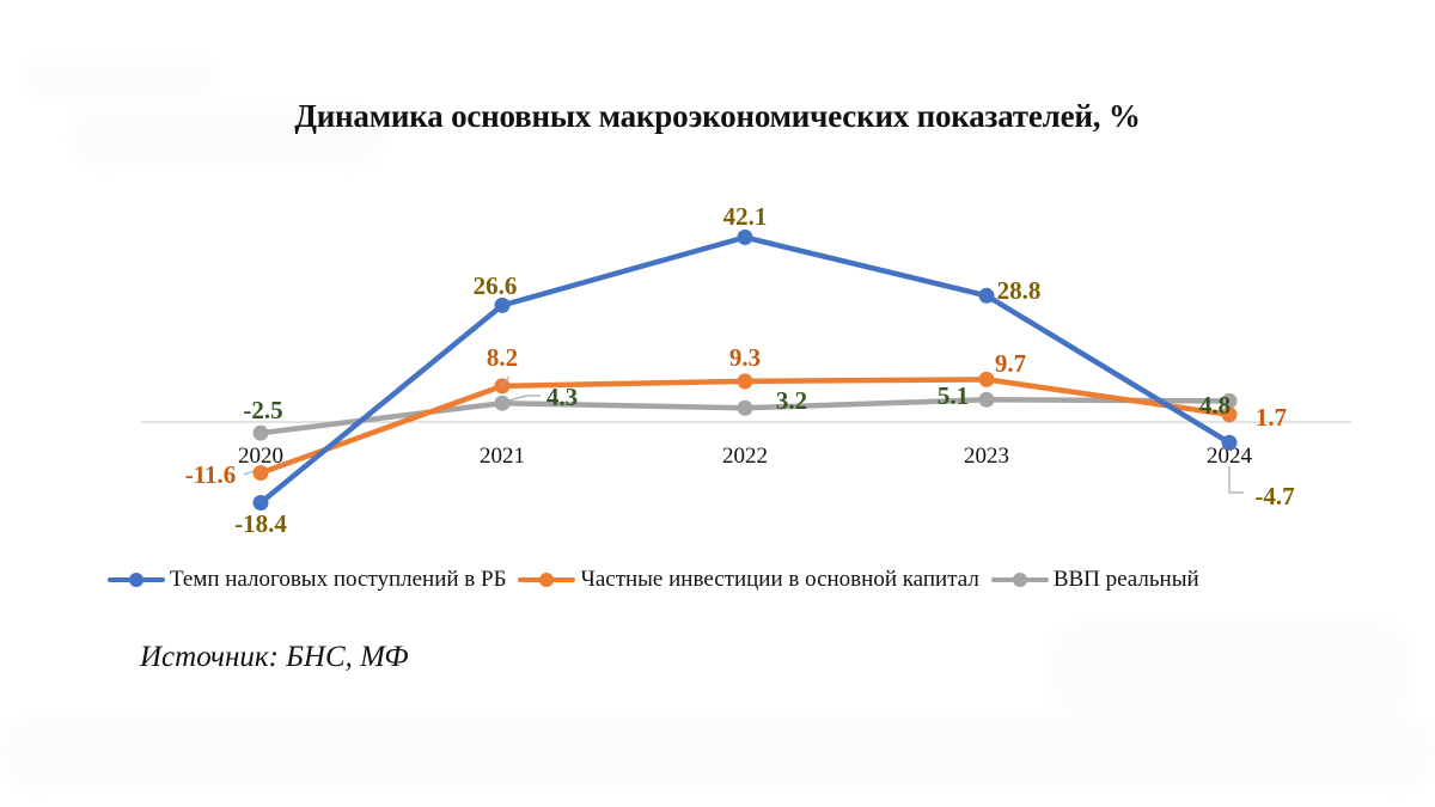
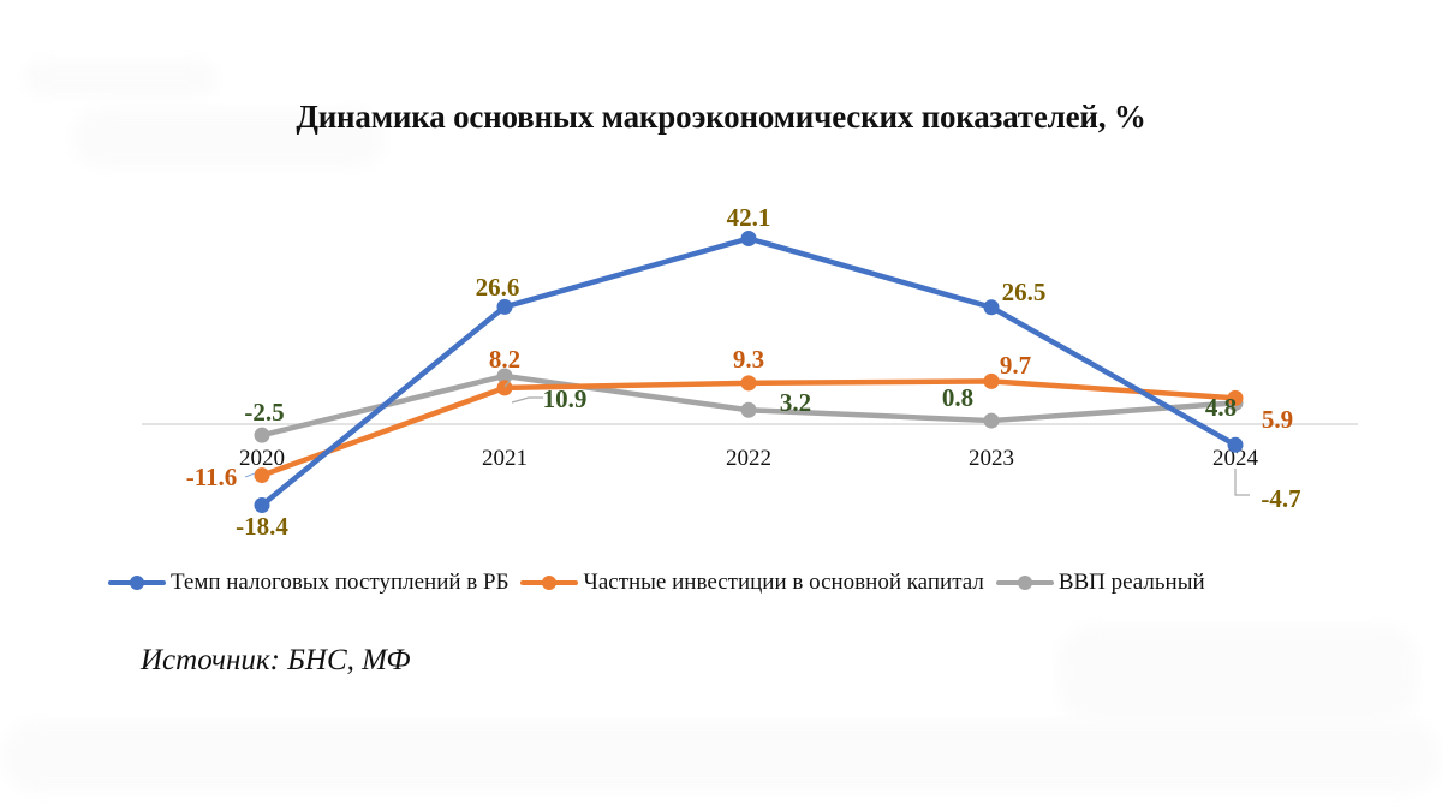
ВВП реальный/2021: 4.3 -> 10.9
Темп налоговых поступлений в РБ/2023: 28.8 -> 26.5
ВВП реальный/2023: 5.1 -> 0.8
Частные инвестиции в основной капитал/2024: 1.7 -> 5.9
